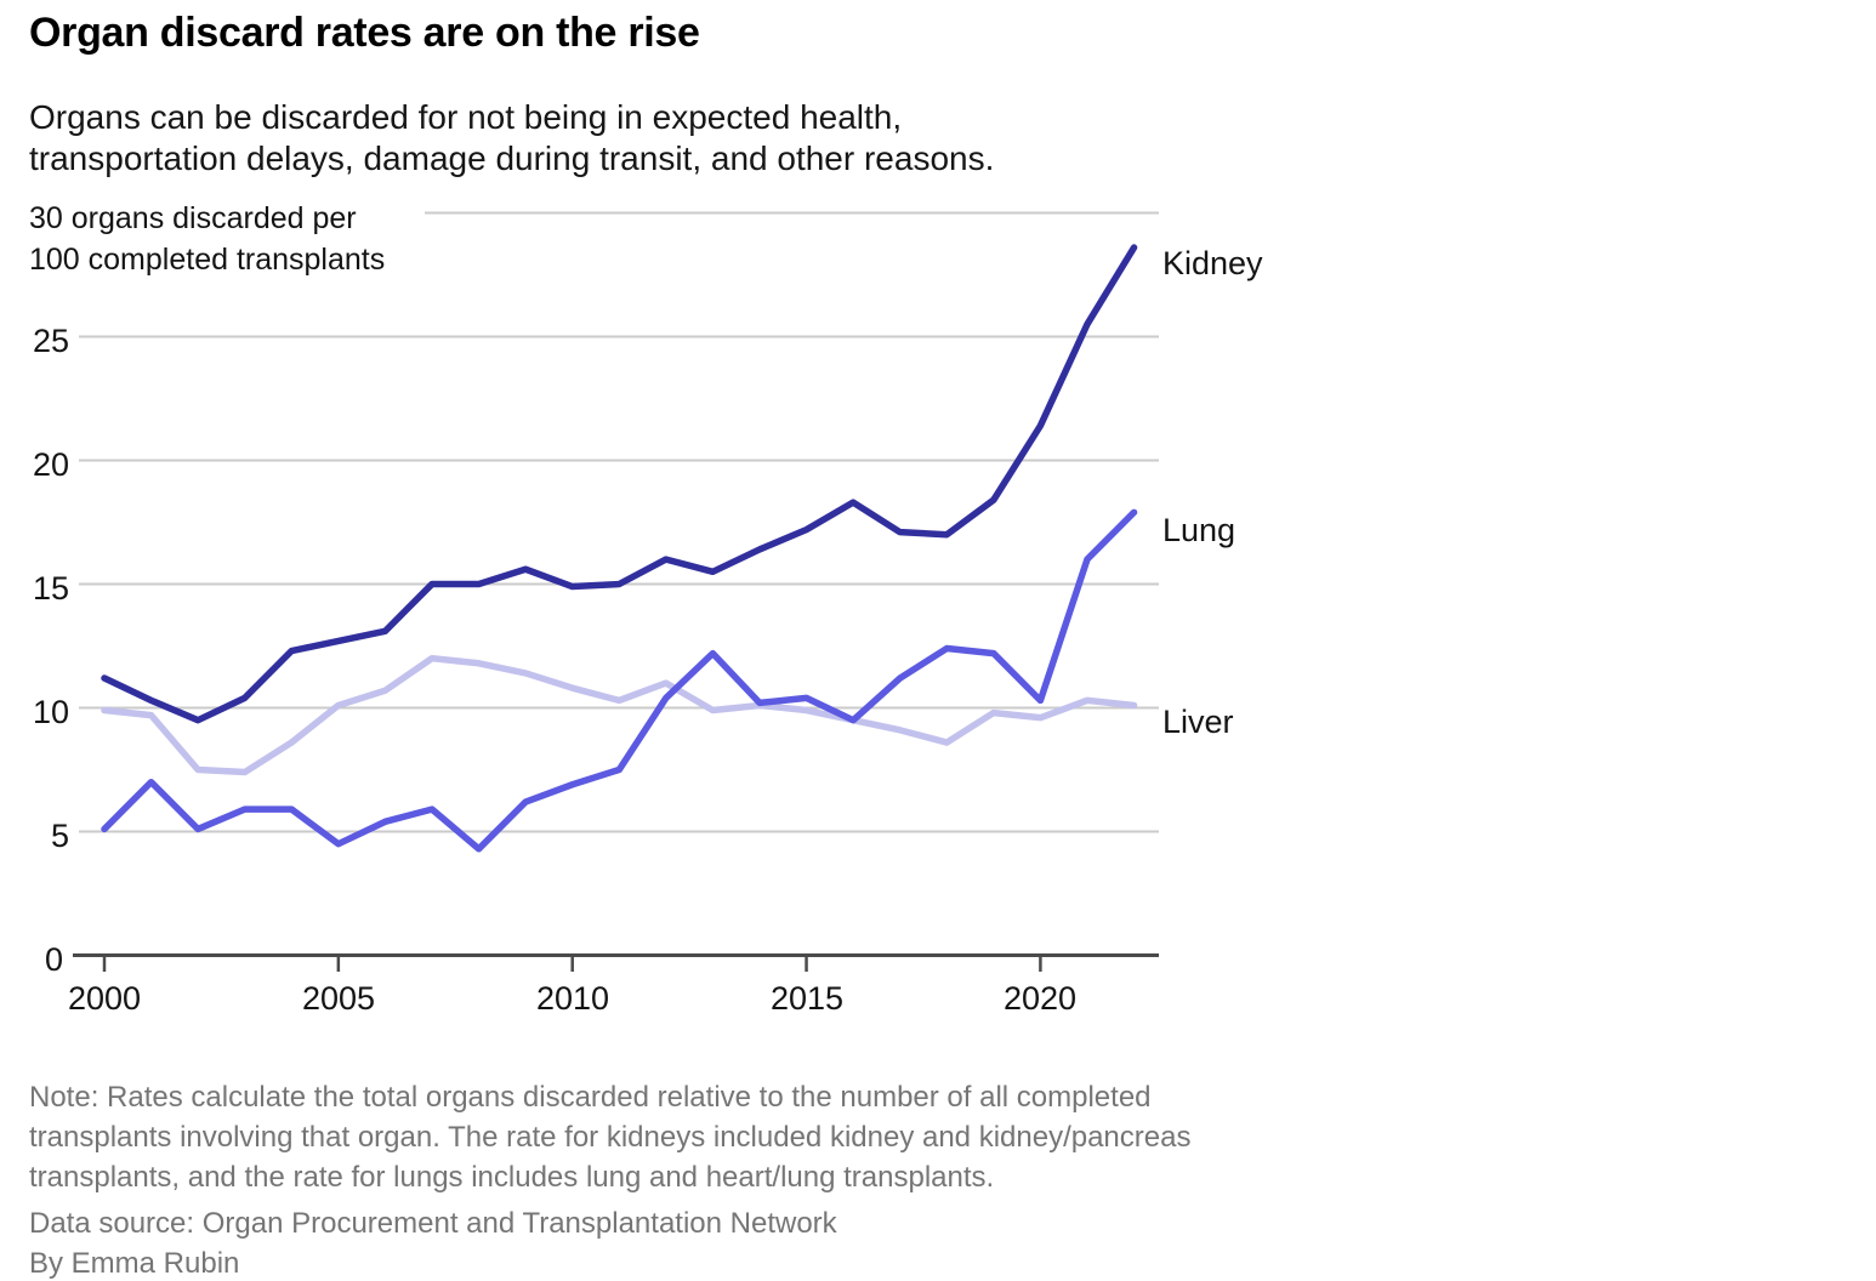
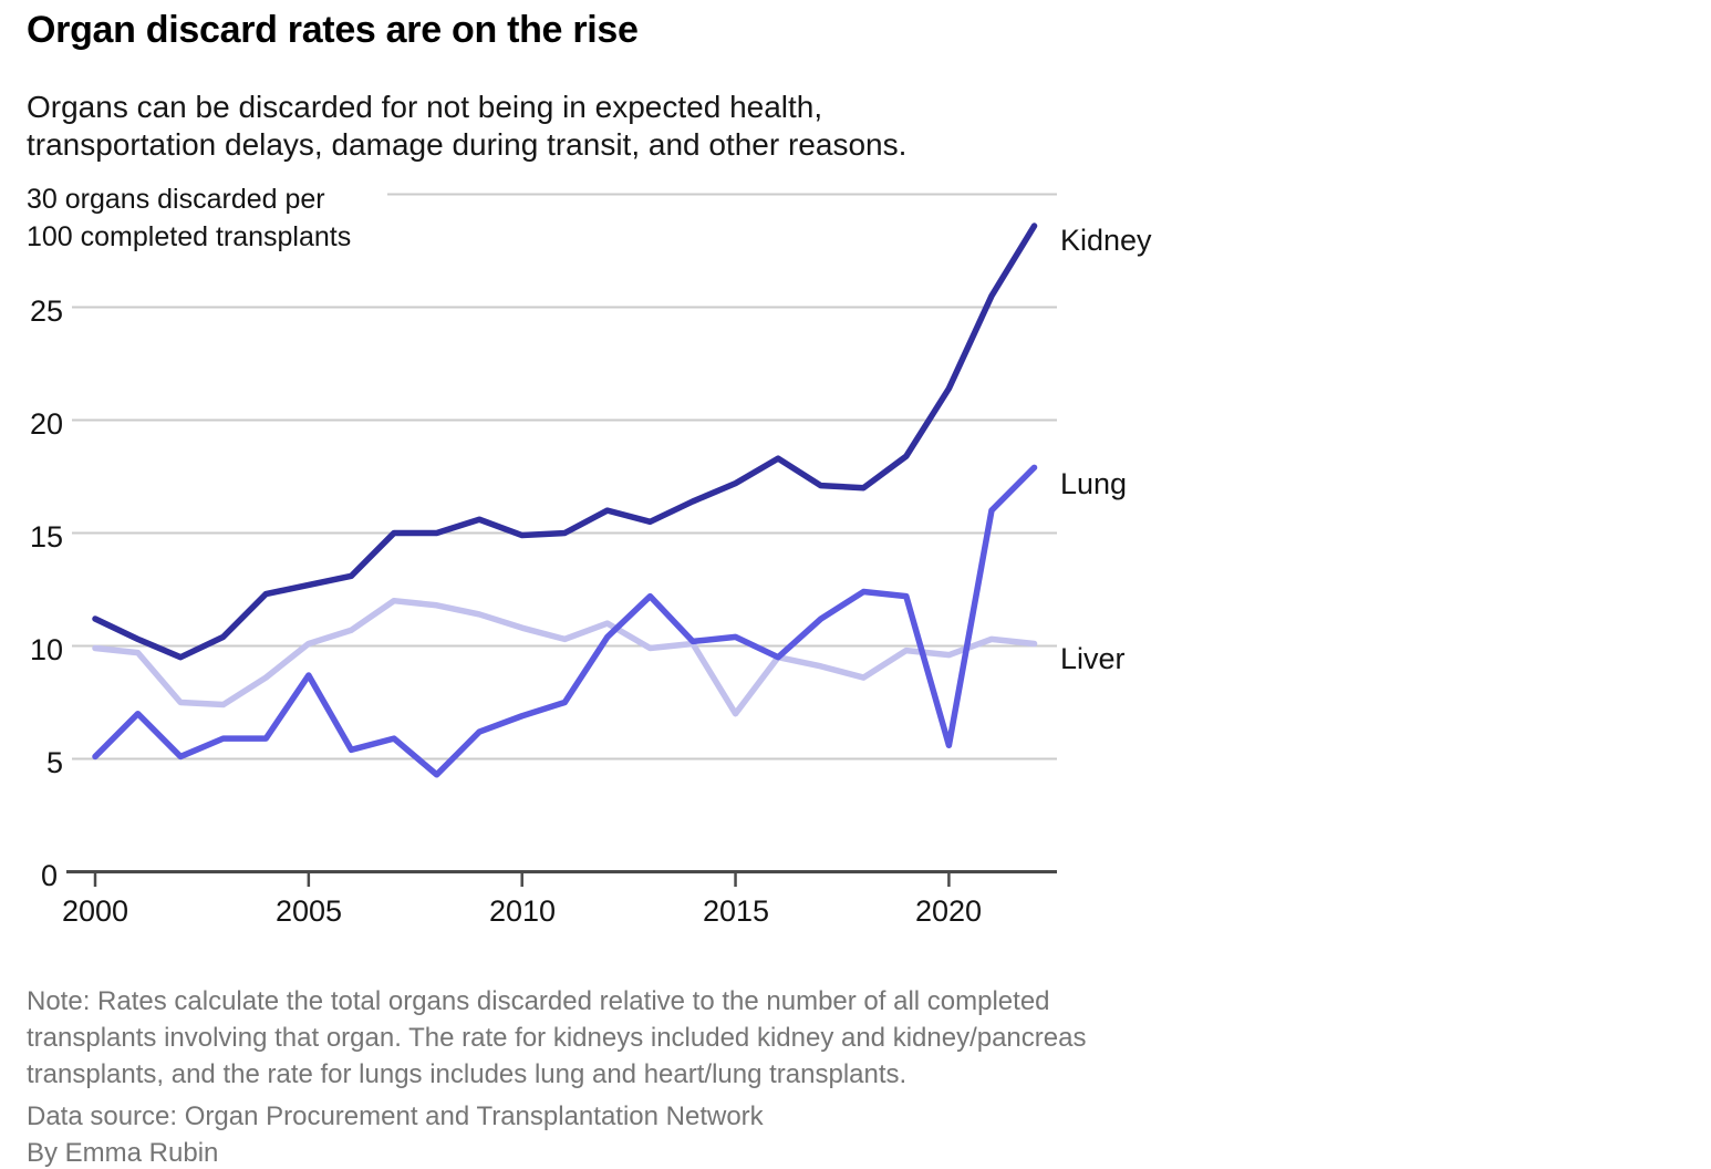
Lung/2005: 4.5 -> 8.7
Liver/2015: 9.9 -> 7.0
Lung/2020: 10.3 -> 5.6
